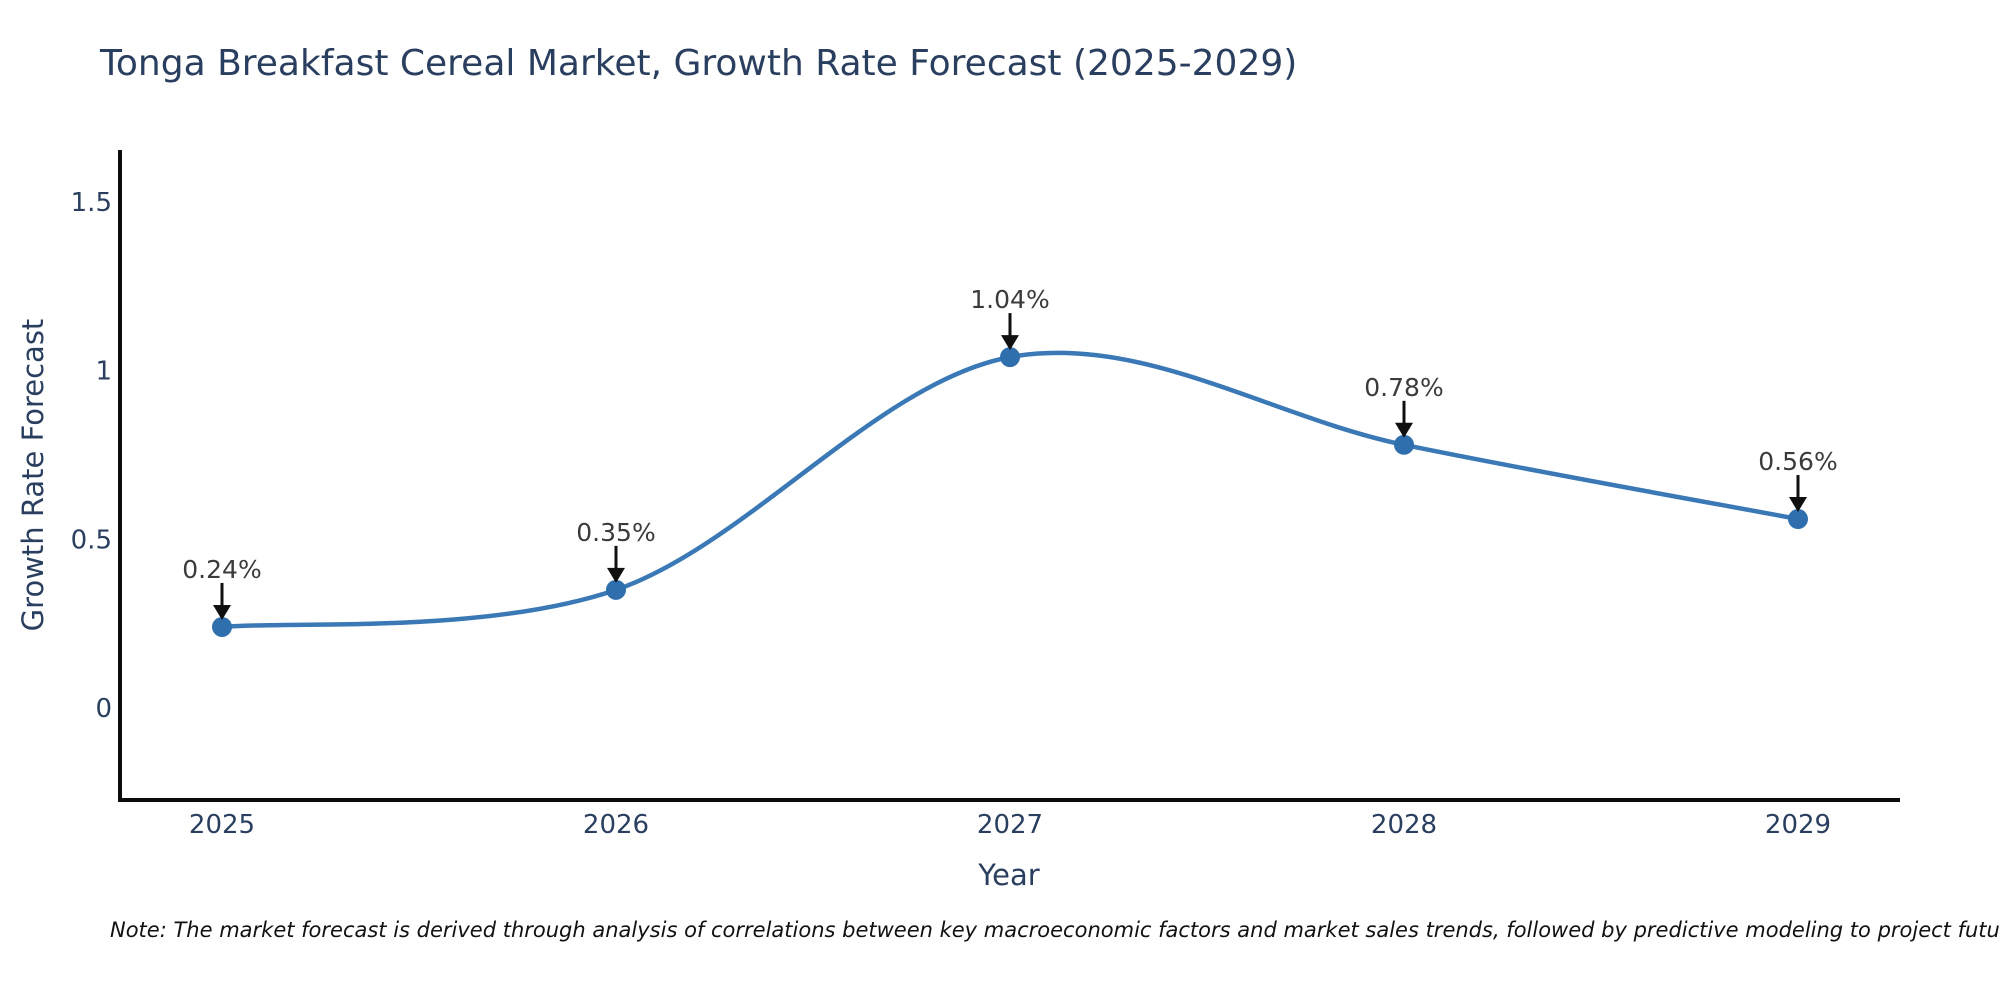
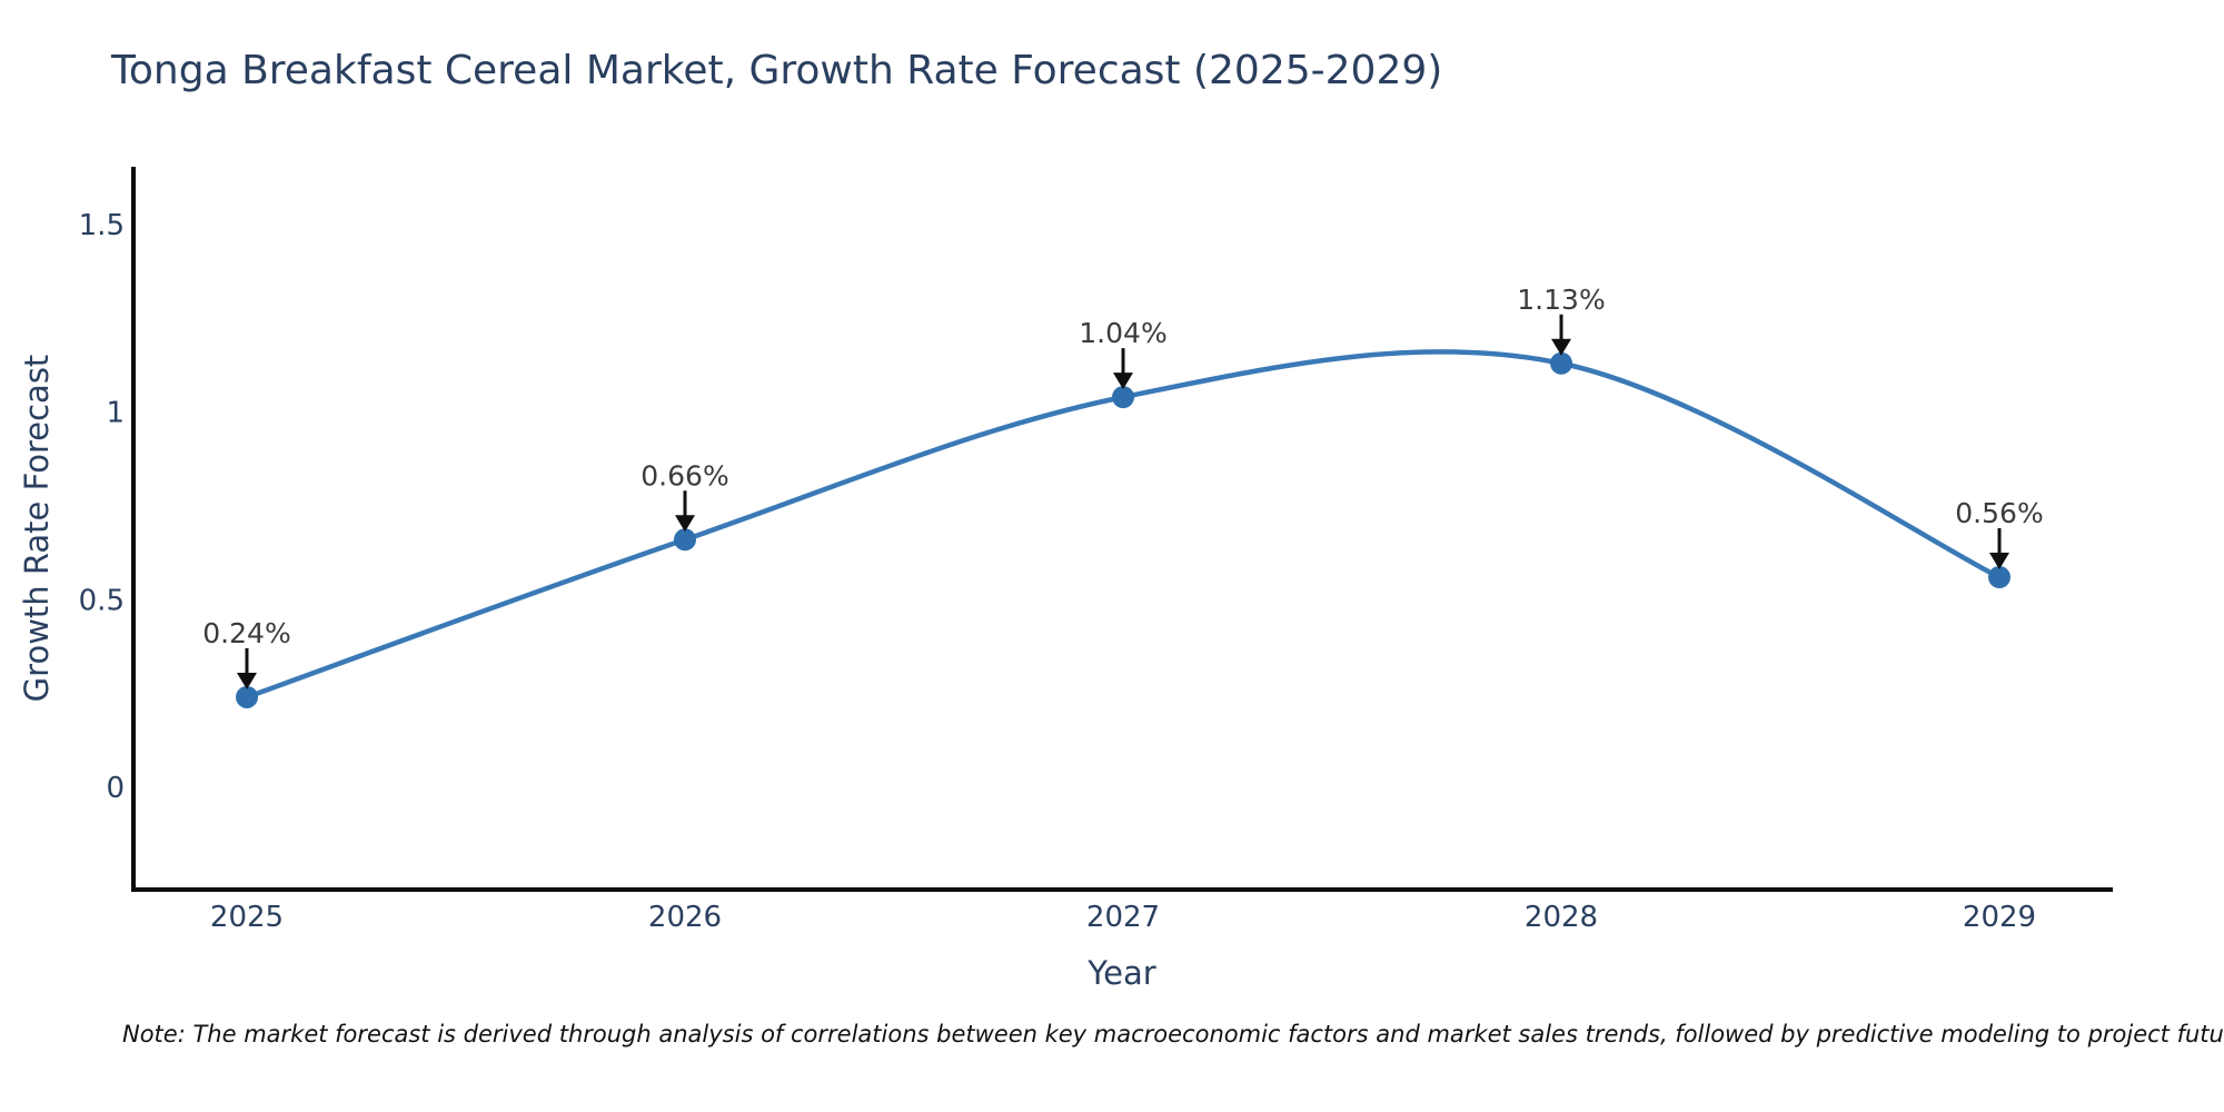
2026: 0.35% -> 0.66%
2028: 0.78% -> 1.13%
